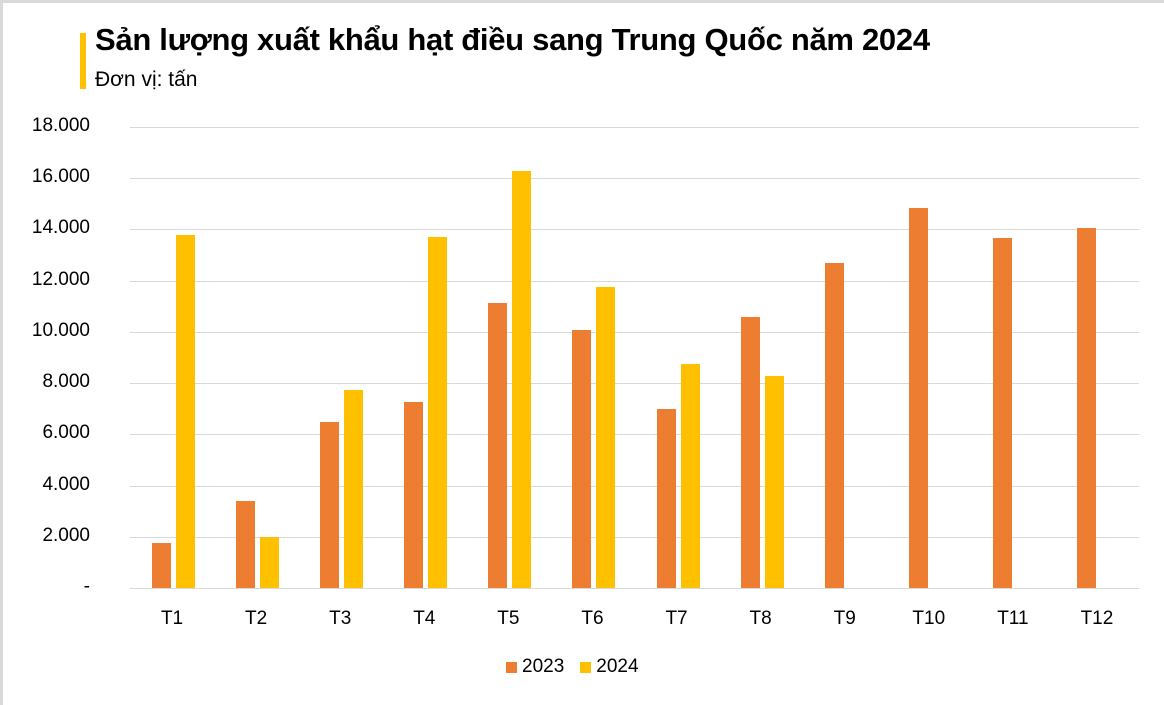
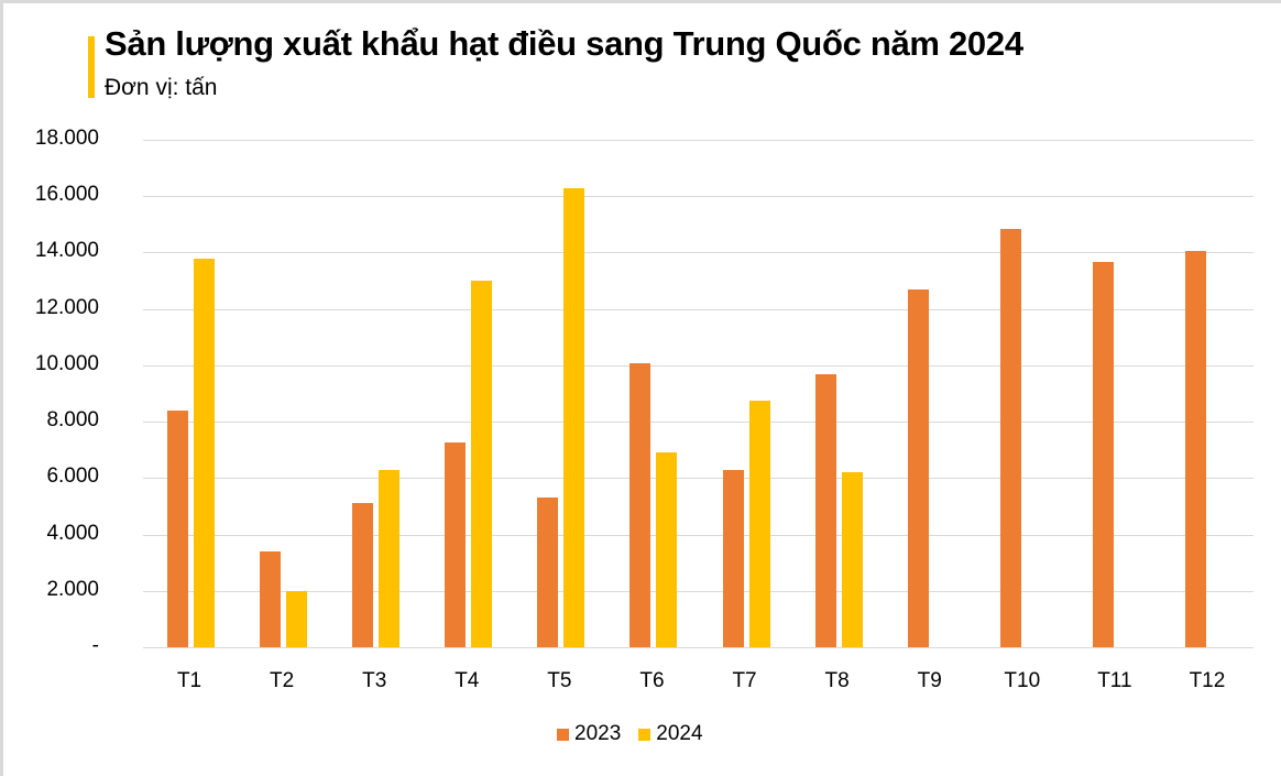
2023/T1: 1800 -> 8400
2023/T3: 6500 -> 5100
2024/T3: 7700 -> 6300
2024/T4: 13700 -> 13000
2023/T5: 11100 -> 5300
2024/T6: 11800 -> 6900
2023/T7: 7000 -> 6300
2023/T8: 10600 -> 9700
2024/T8: 8300 -> 6200
